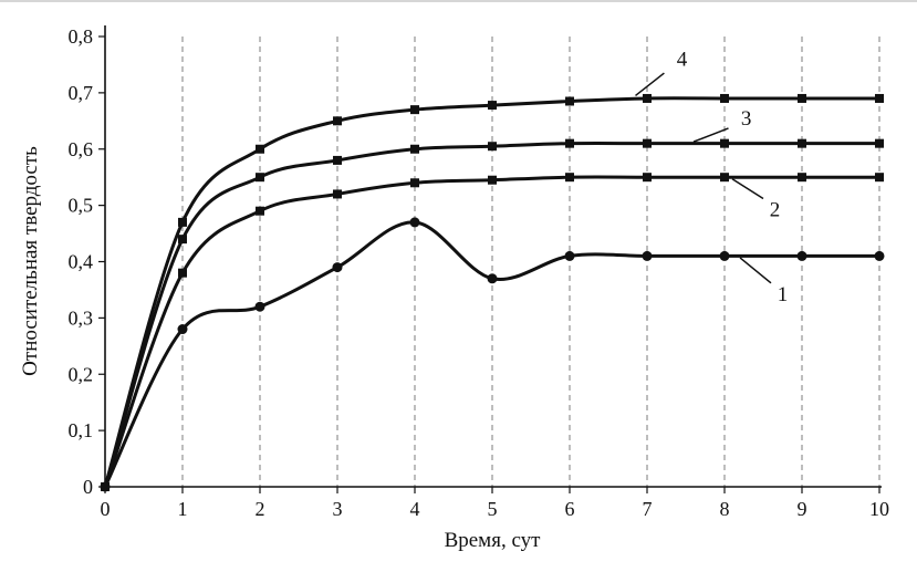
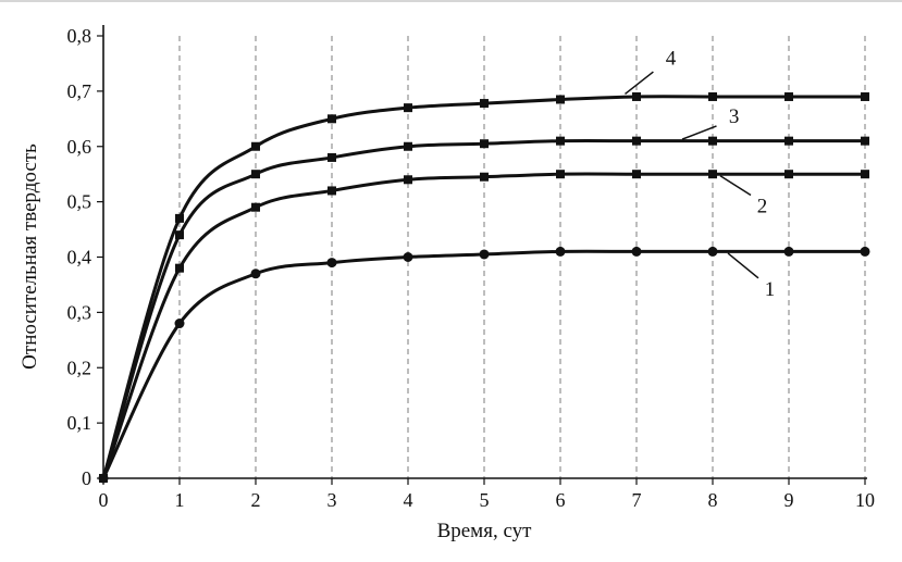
1/2: 0,32 -> 0,37
1/4: 0,47 -> 0,40
1/5: 0,37 -> 0,41
